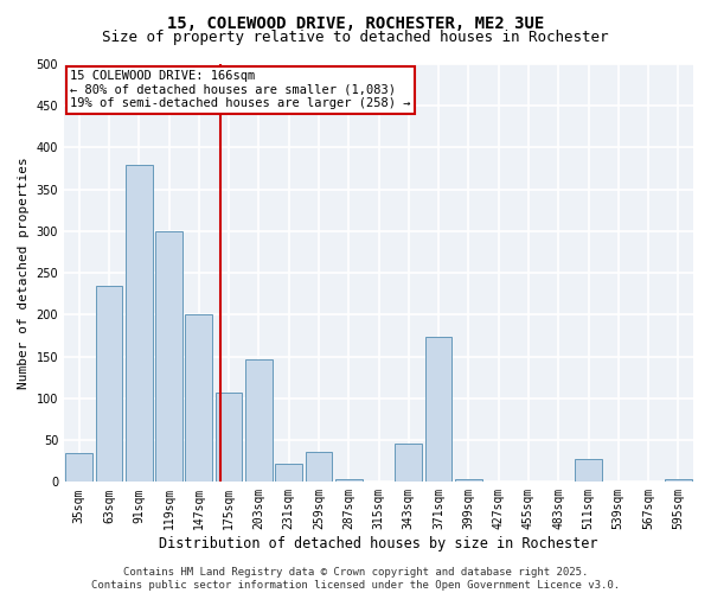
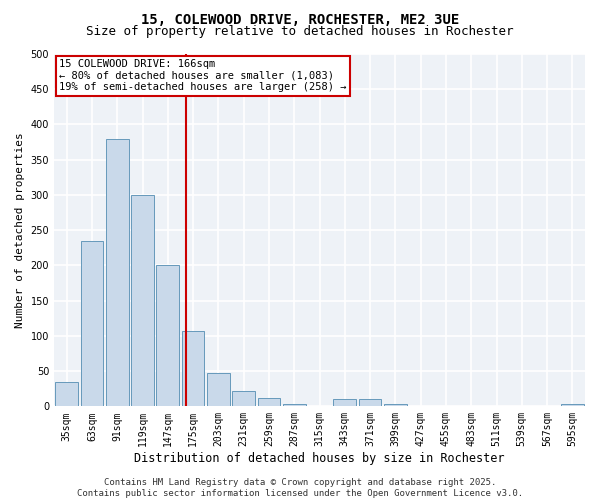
203sqm: 146 -> 48
259sqm: 36 -> 12
343sqm: 46 -> 10
371sqm: 174 -> 10
511sqm: 28 -> 1
